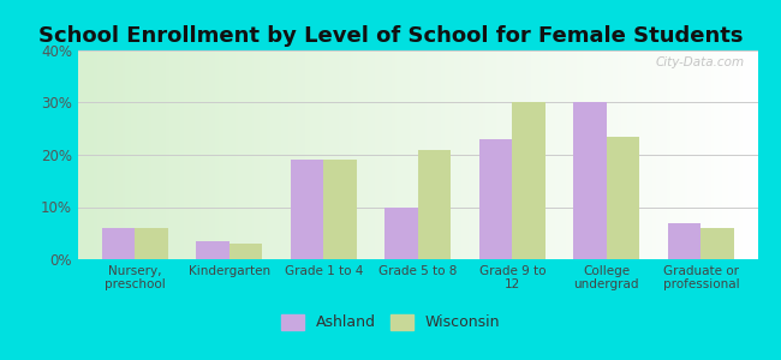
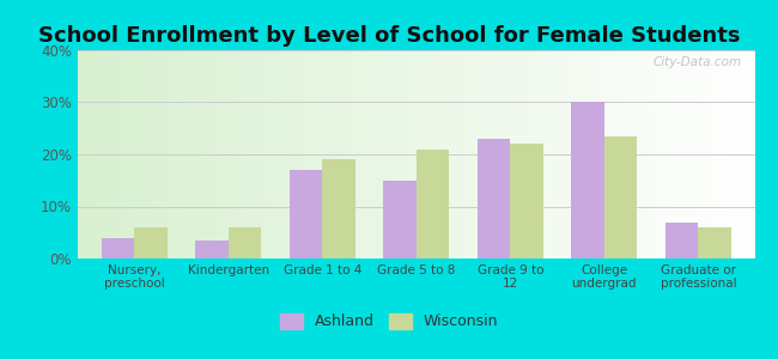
Ashland/Nursery, preschool: 6.0% -> 4.0%
Wisconsin/Kindergarten: 3.0% -> 6.0%
Ashland/Grade 1 to 4: 19.0% -> 17.0%
Ashland/Grade 5 to 8: 10.0% -> 15.0%
Wisconsin/Grade 9 to 12: 30.0% -> 22.0%
